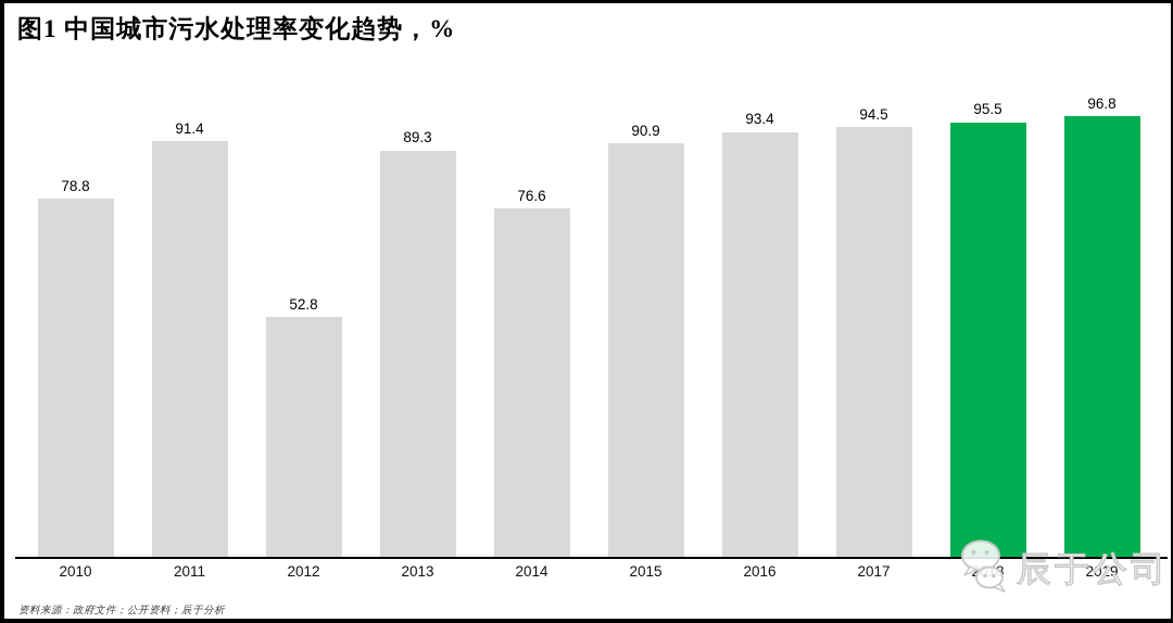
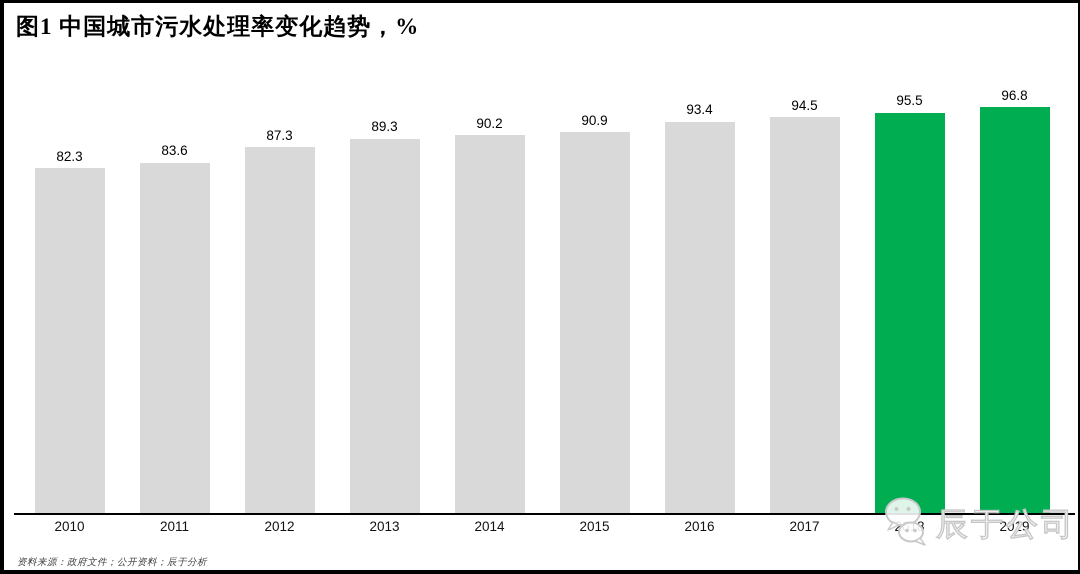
2010: 78.8 -> 82.3
2011: 91.4 -> 83.6
2012: 52.8 -> 87.3
2014: 76.6 -> 90.2
